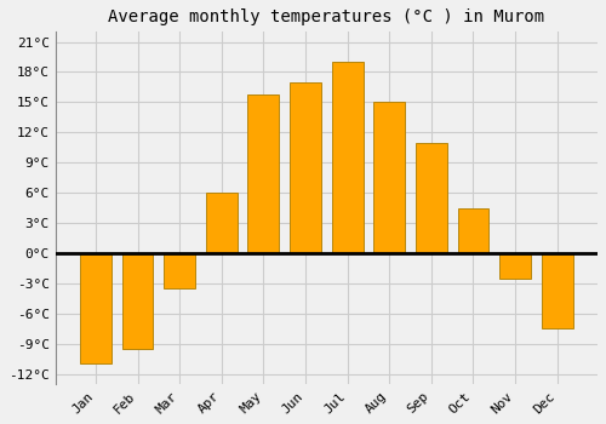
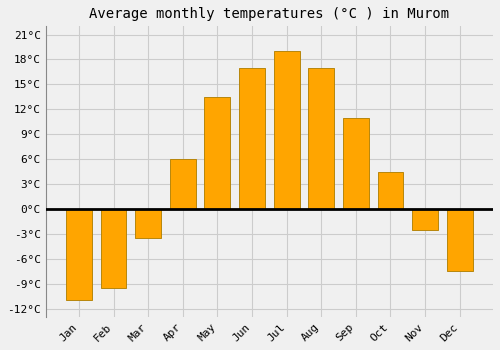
May: 15.8°C -> 13.5°C
Aug: 15.0°C -> 17.0°C
